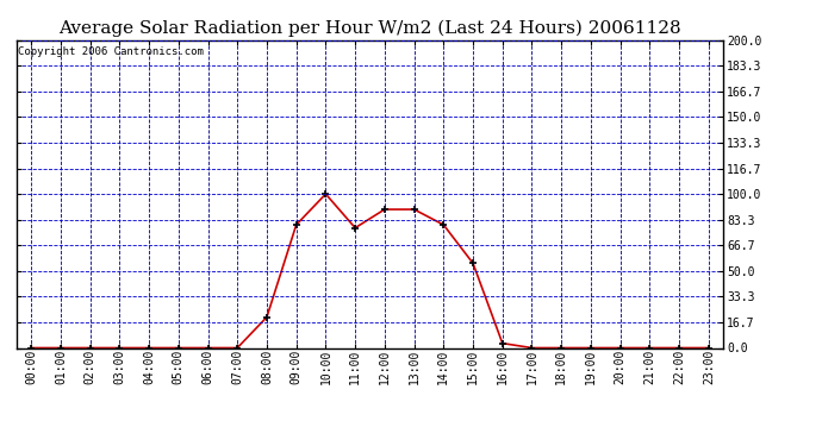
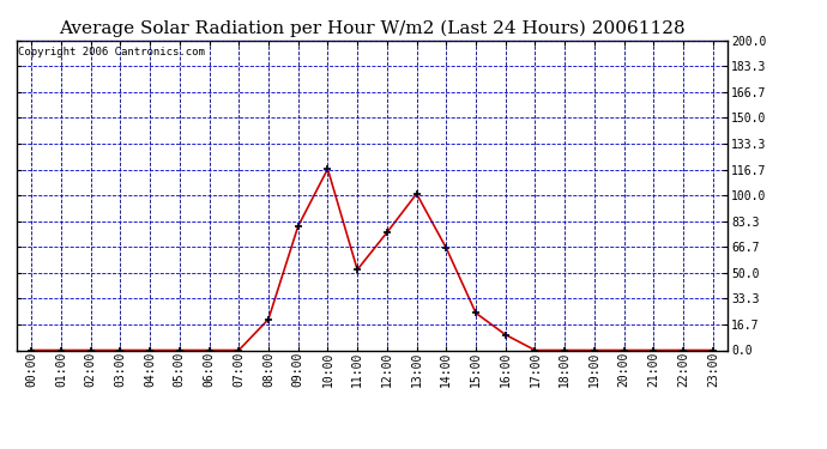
10:00: 100 -> 117
11:00: 78 -> 52
12:00: 90 -> 76
13:00: 90 -> 101
14:00: 80 -> 66
15:00: 55 -> 24
16:00: 3 -> 10
